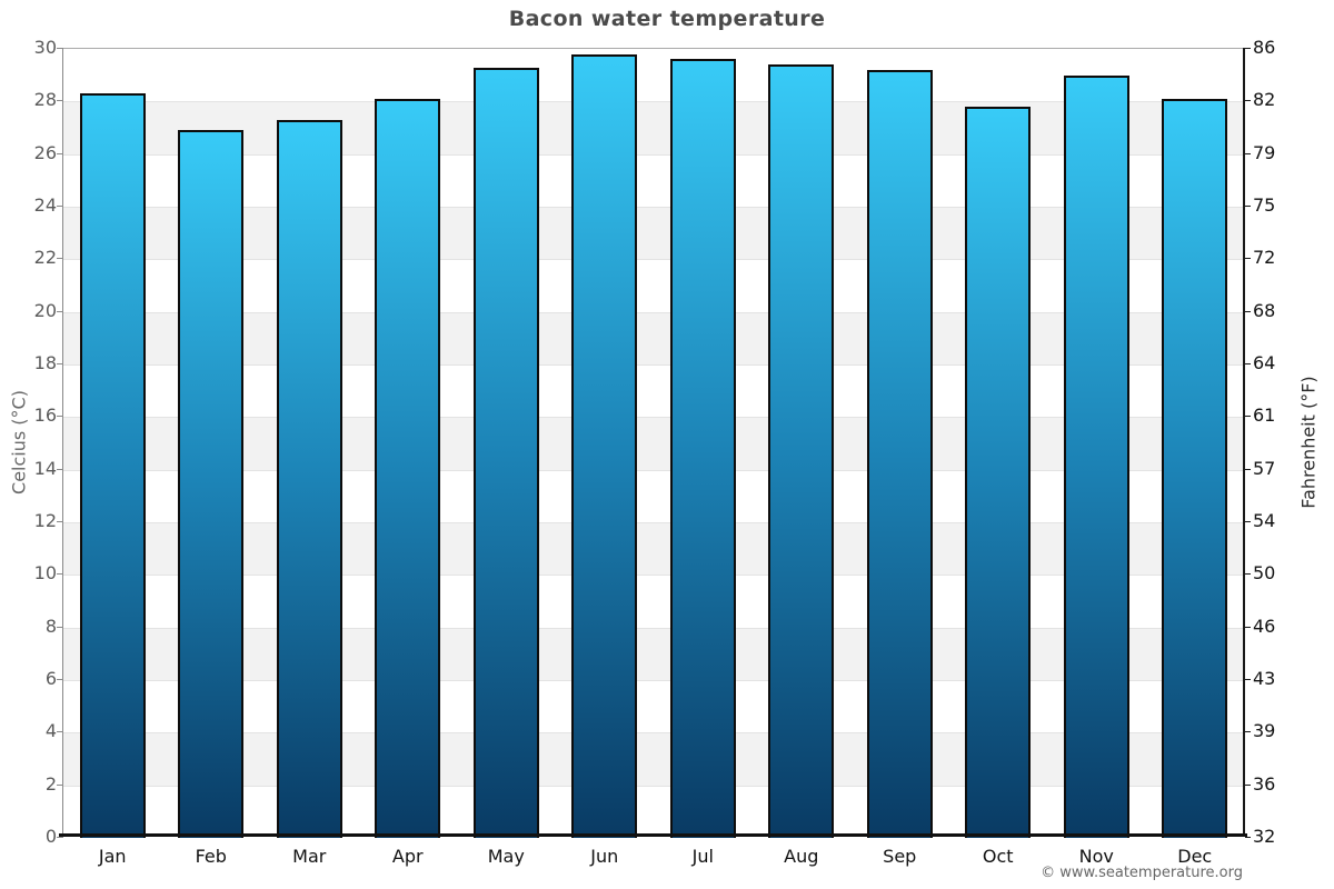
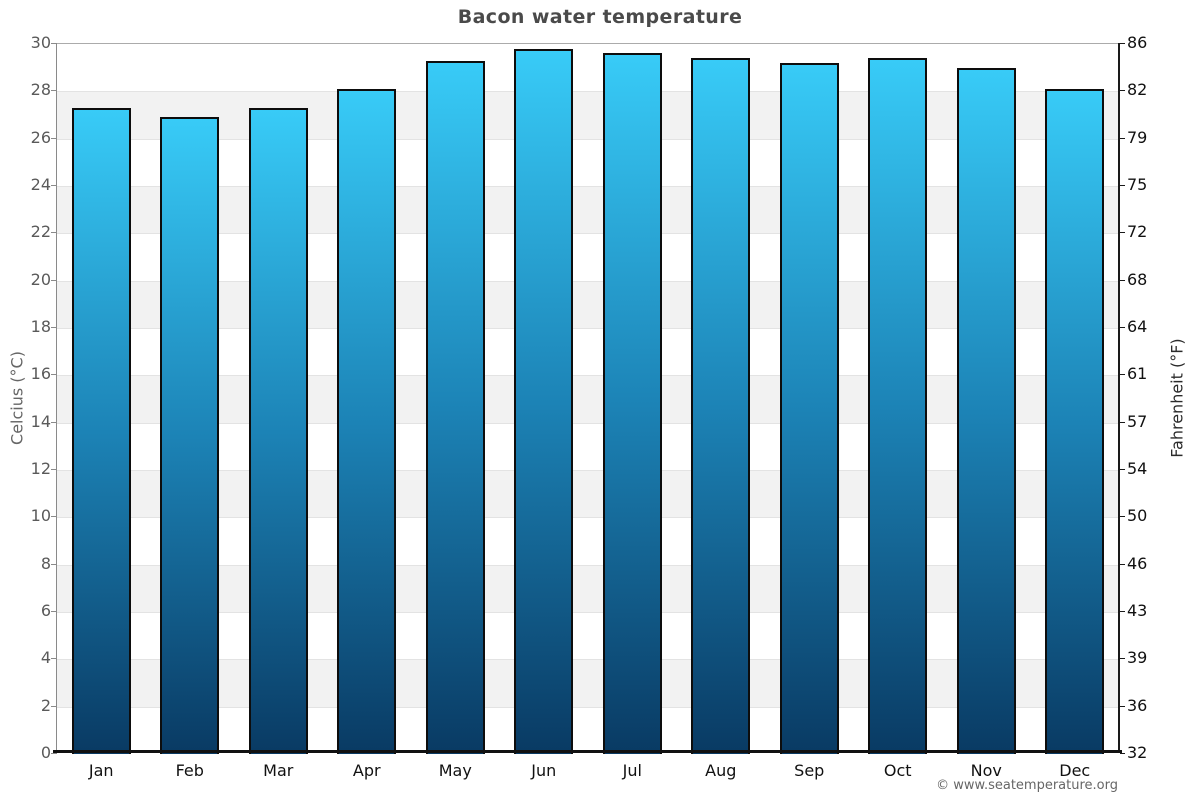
Jan: 28.3 -> 27.3
Oct: 27.8 -> 29.4
